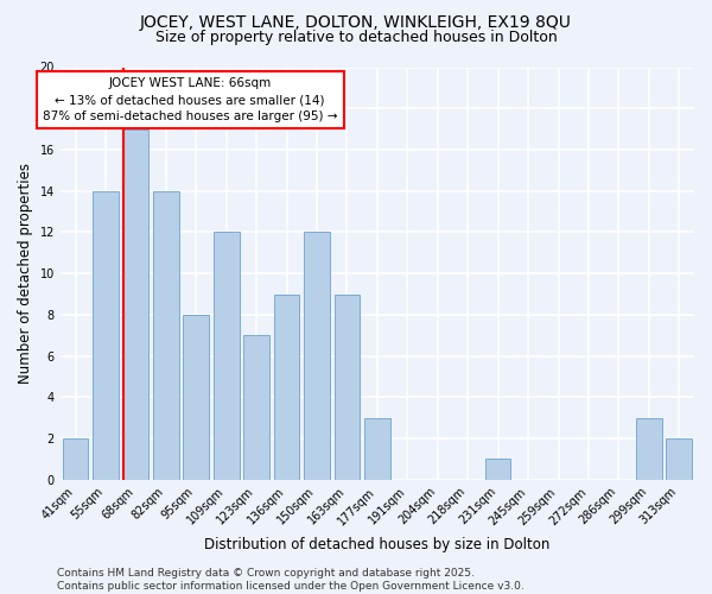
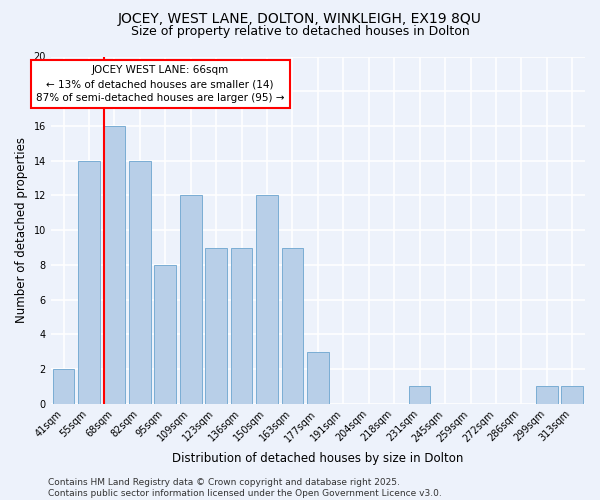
68sqm: 17 -> 16
123sqm: 7 -> 9
299sqm: 3 -> 1
313sqm: 2 -> 1
